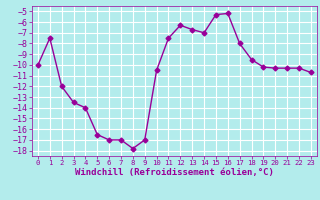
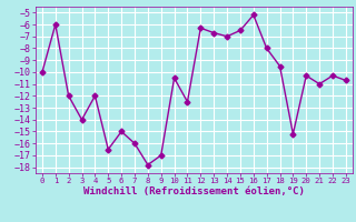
1: -7.5 -> -6.0
3: -13.5 -> -14.0
4: -14.0 -> -12.0
6: -17.0 -> -15.0
7: -17.0 -> -16.0
11: -7.5 -> -12.5
15: -5.3 -> -6.5
19: -10.2 -> -15.2
21: -10.3 -> -11.0
